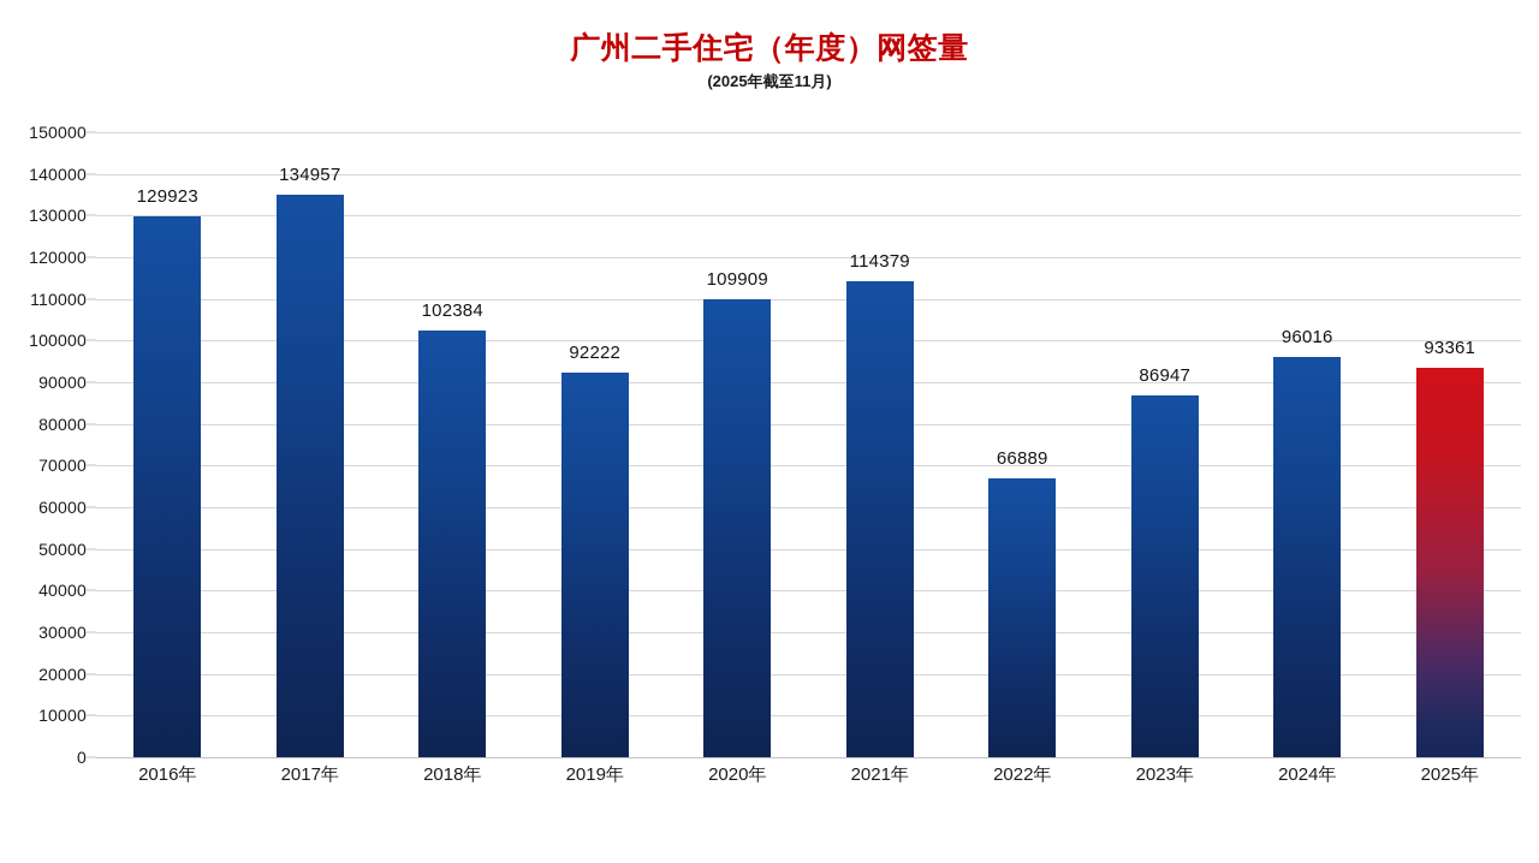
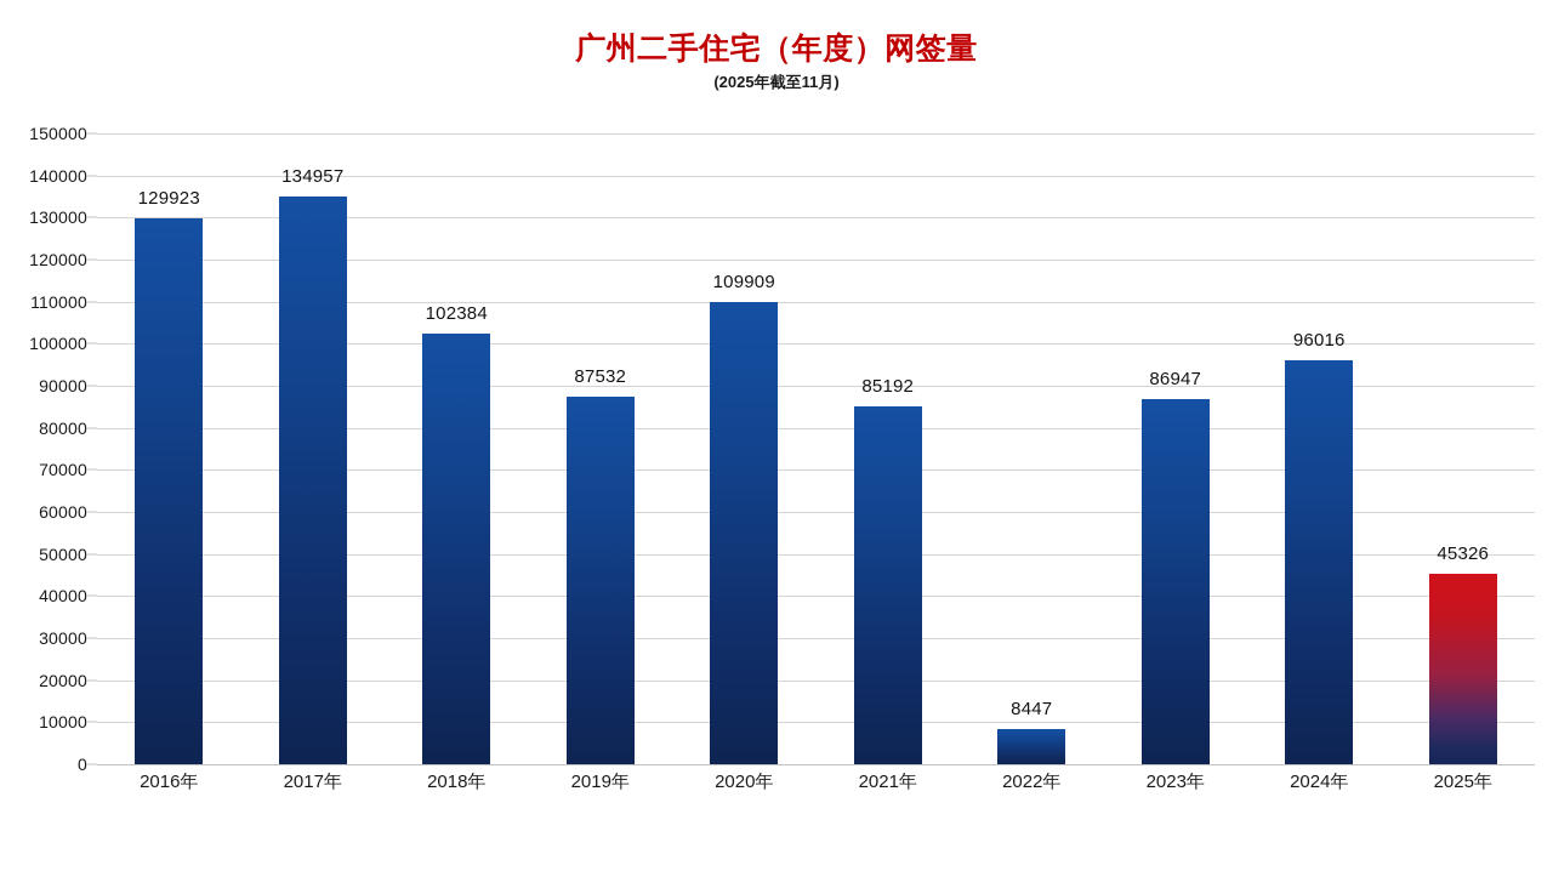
2019年: 92222 -> 87532
2021年: 114379 -> 85192
2022年: 66889 -> 8447
2025年: 93361 -> 45326
